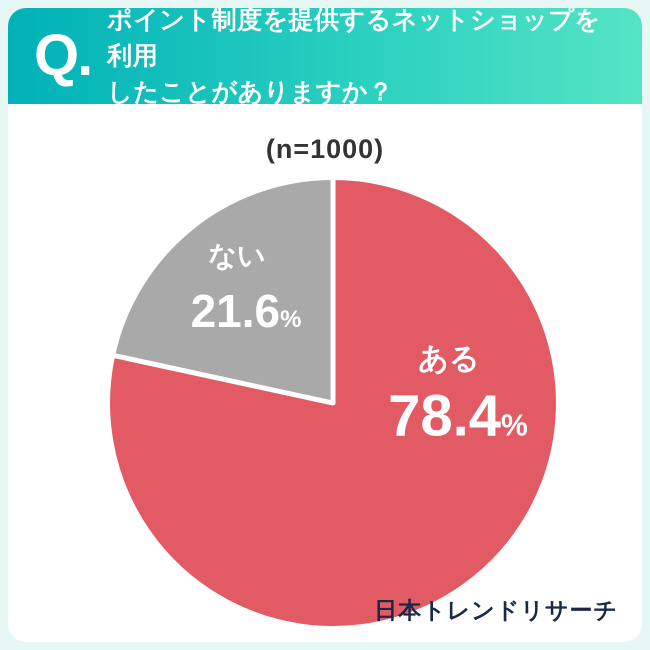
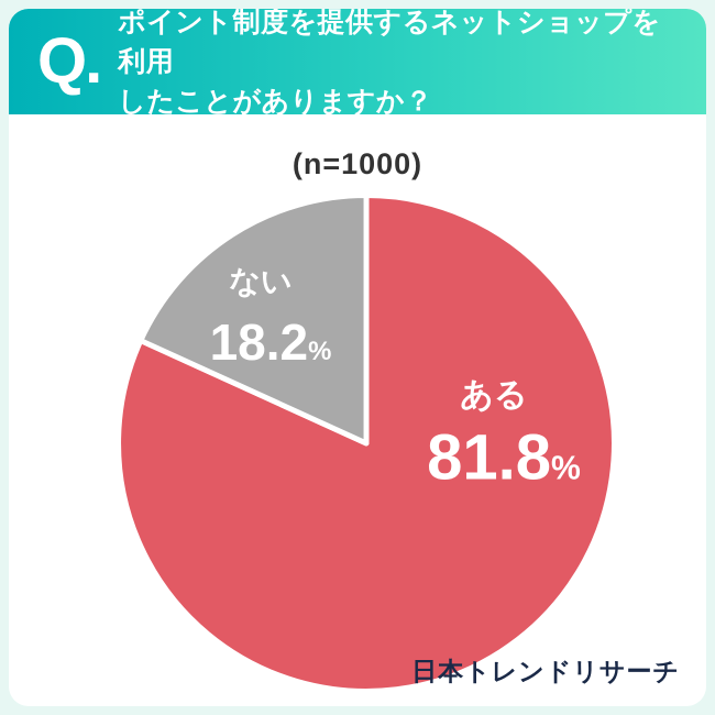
ある: 78.4 -> 81.8
ない: 21.6 -> 18.2
